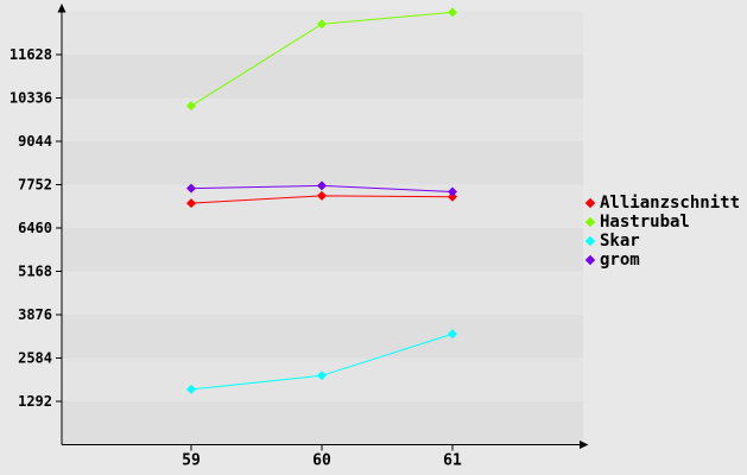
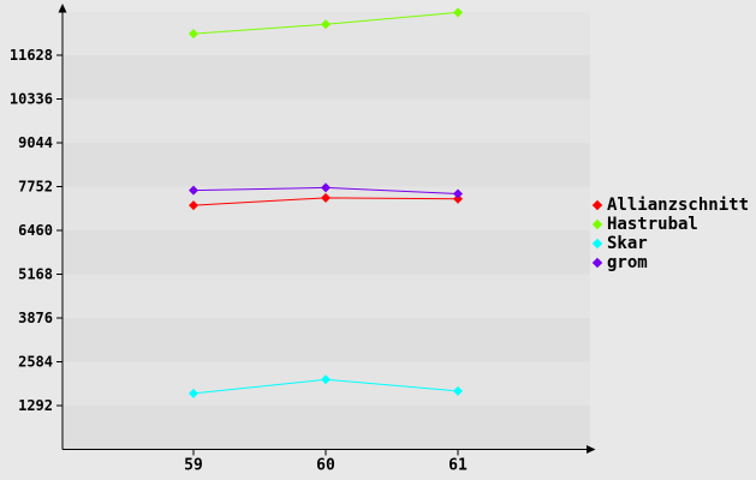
Hastrubal/59: 10100 -> 12300
Skar/61: 3300 -> 1700
